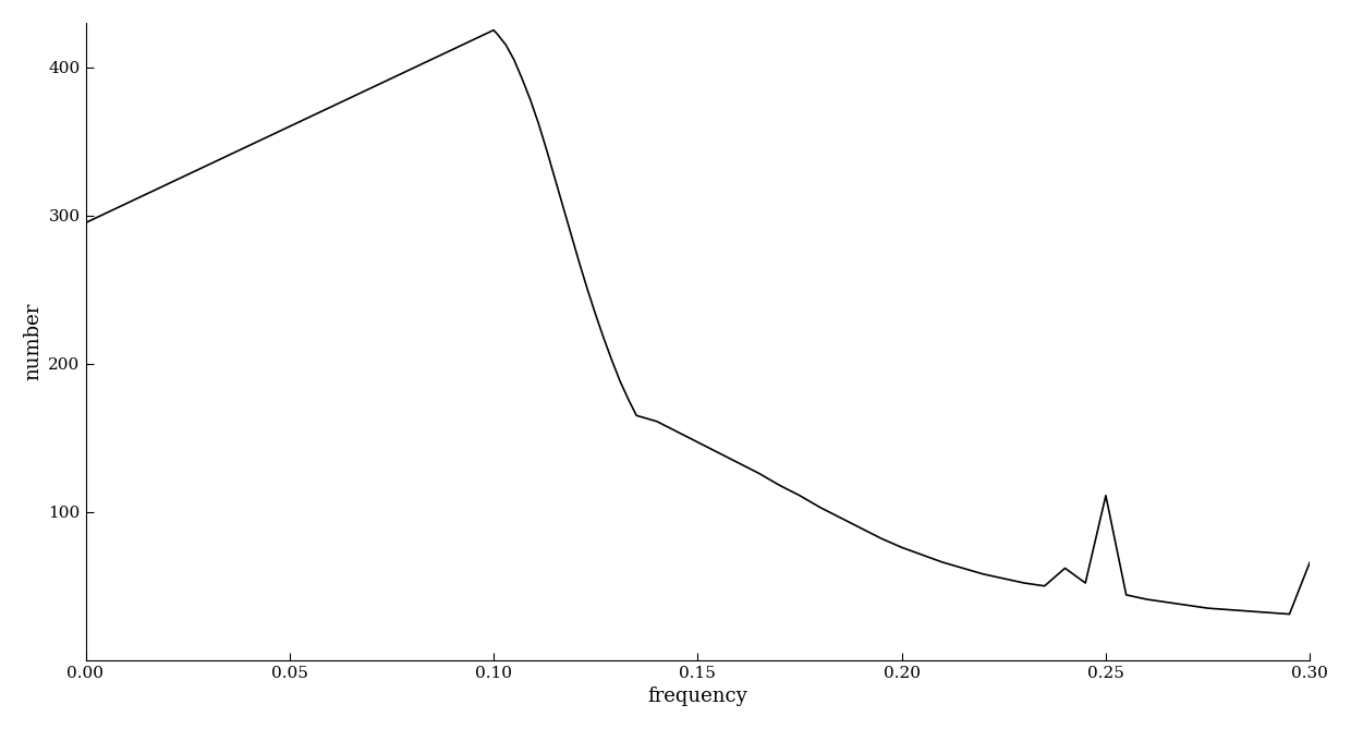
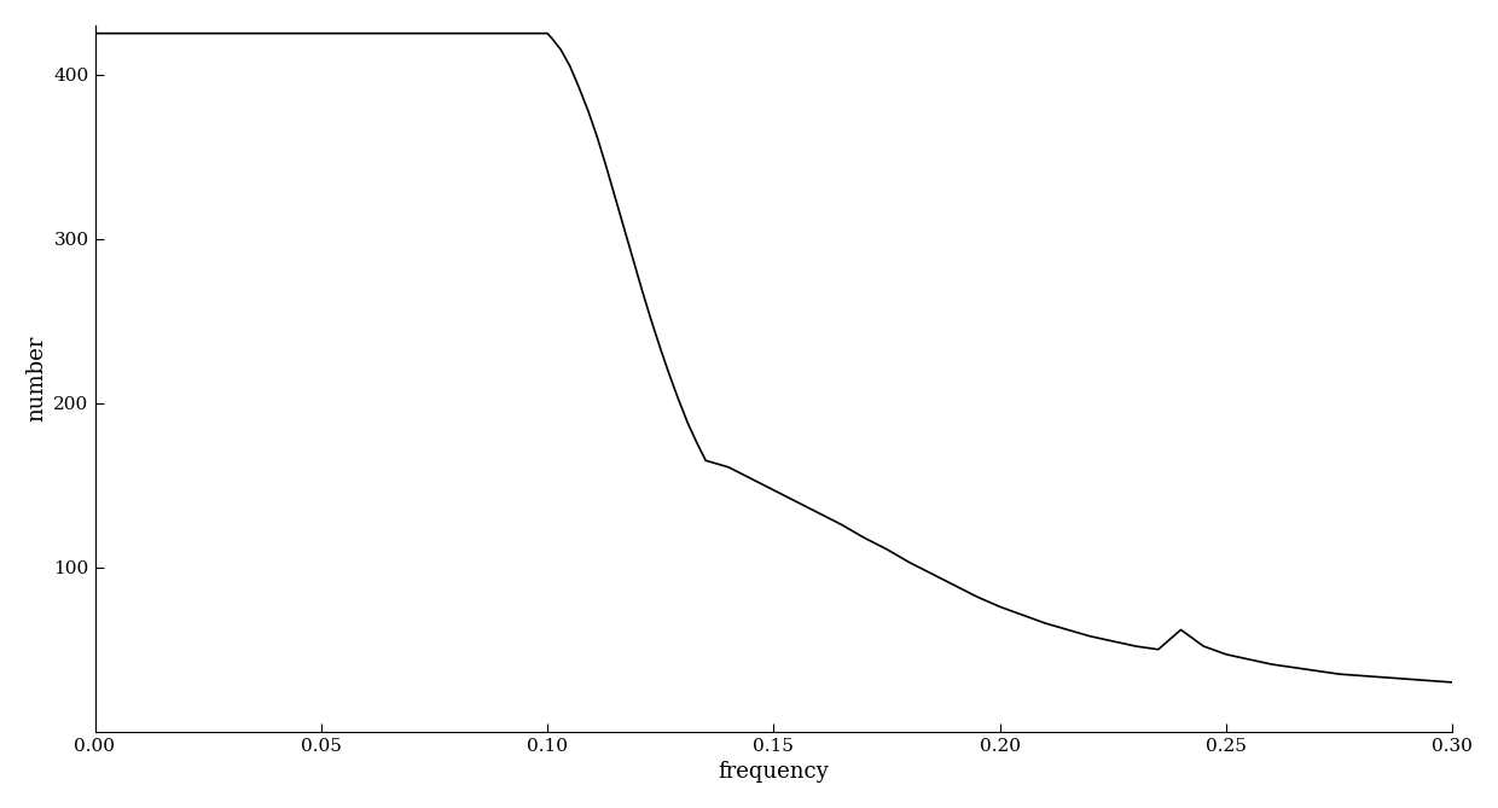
0.00: 295 -> 425
0.25: 111 -> 47
0.30: 66 -> 30
